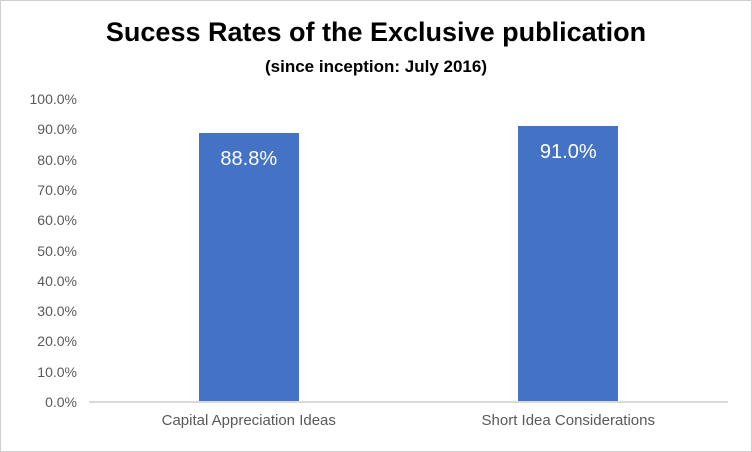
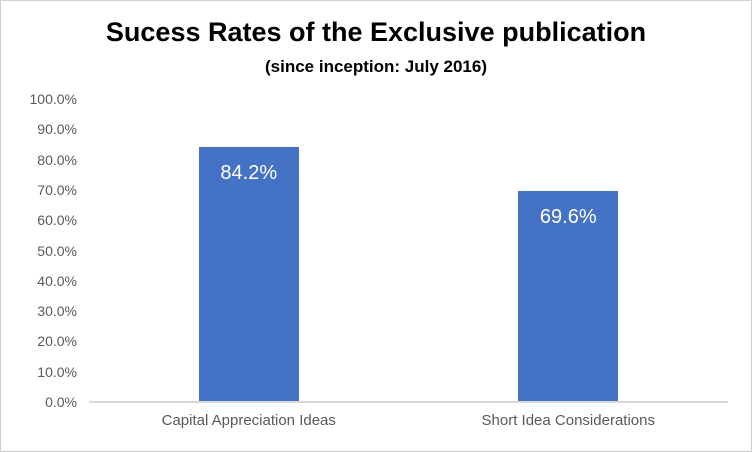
Capital Appreciation Ideas: 88.8% -> 84.2%
Short Idea Considerations: 91.0% -> 69.6%
